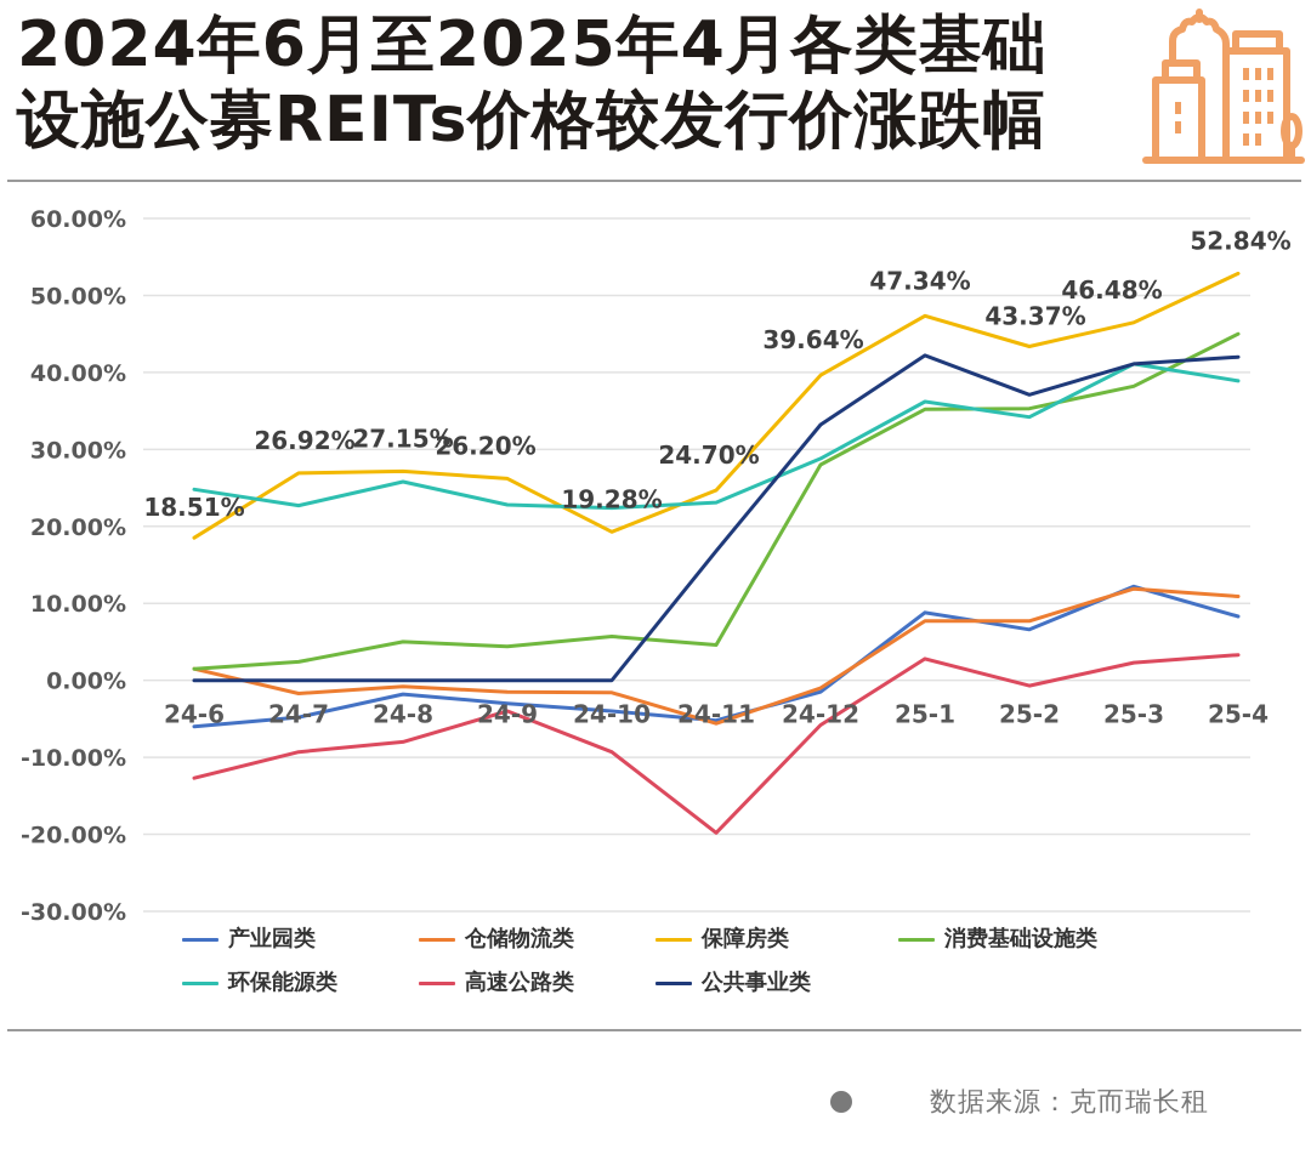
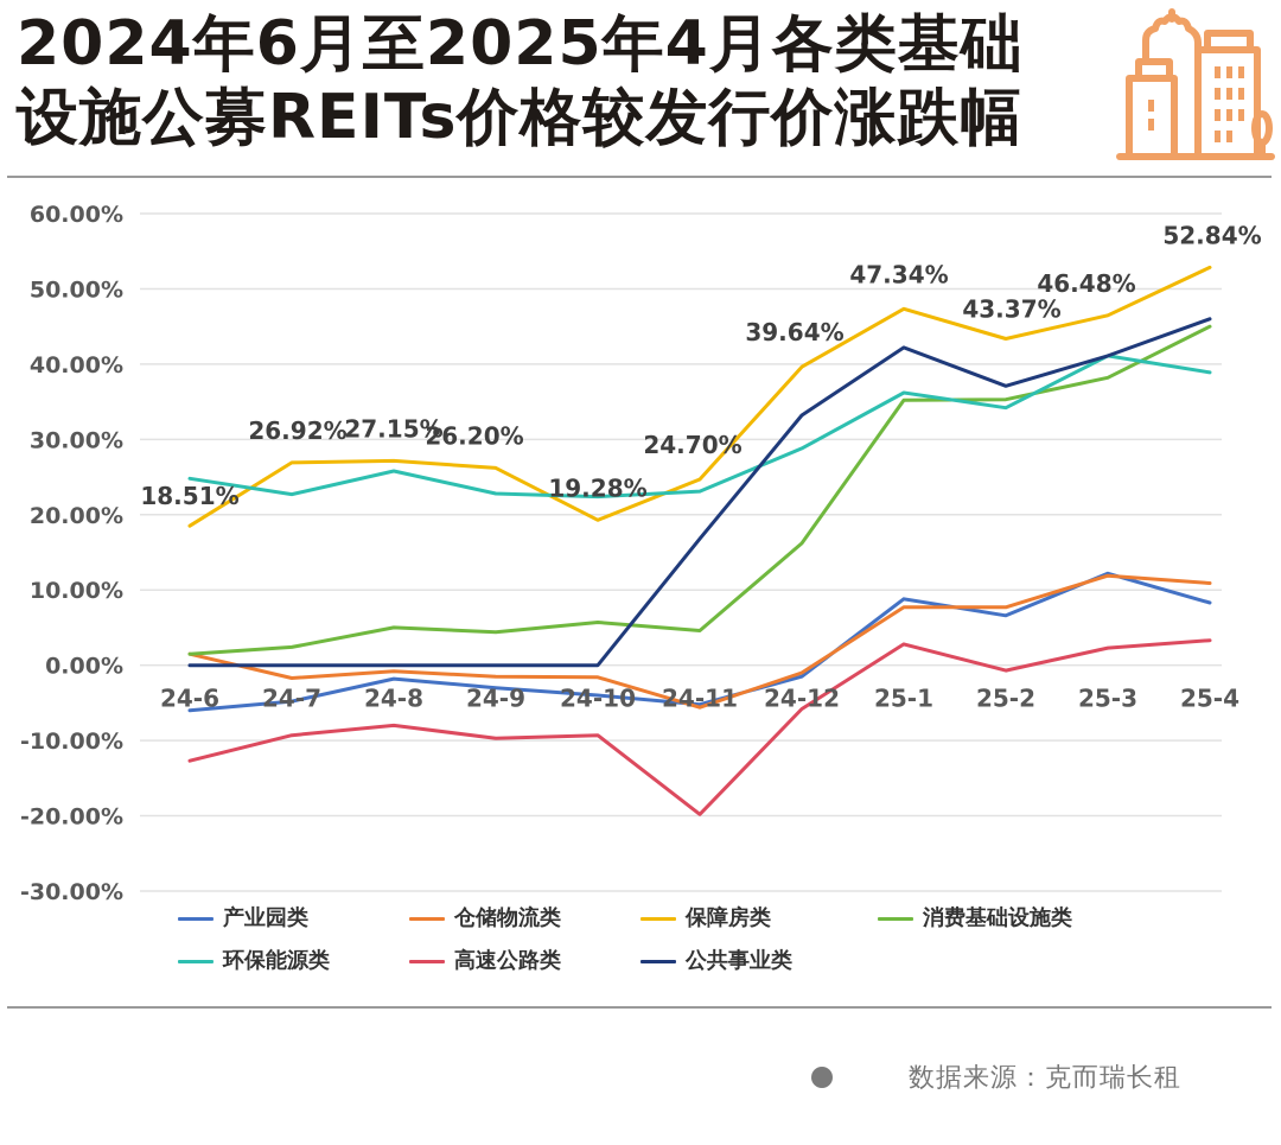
高速公路类/24-9: -4% -> -10%
消费基础设施类/24-12: 28% -> 16%
公共事业类/25-4: 42% -> 46%
